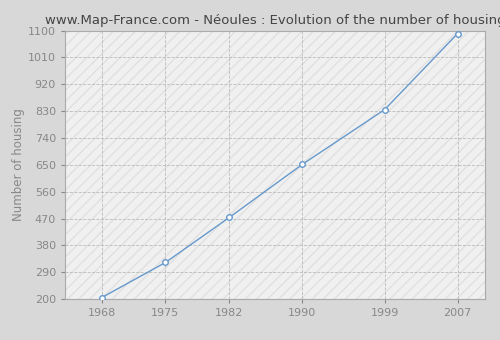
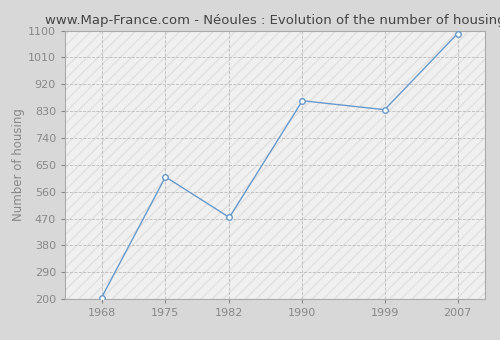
1975: 323 -> 610
1990: 652 -> 865
